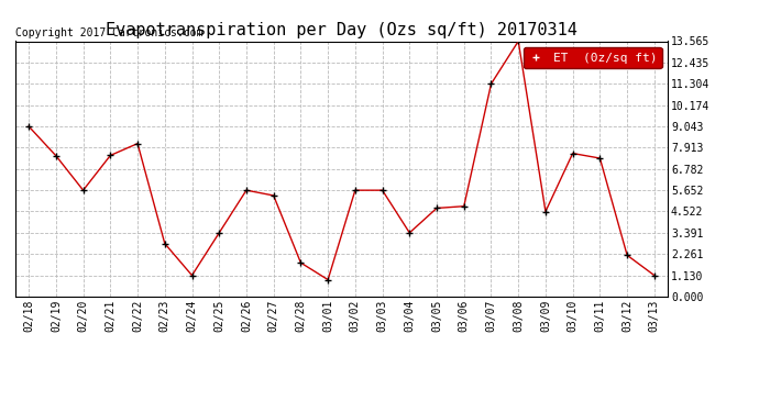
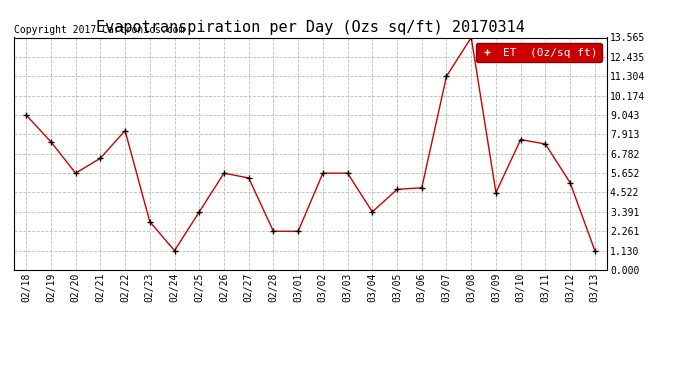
02/21: 7.5 -> 6.5
02/28: 1.8 -> 2.3
03/01: 0.9 -> 2.3
03/12: 2.2 -> 5.1
